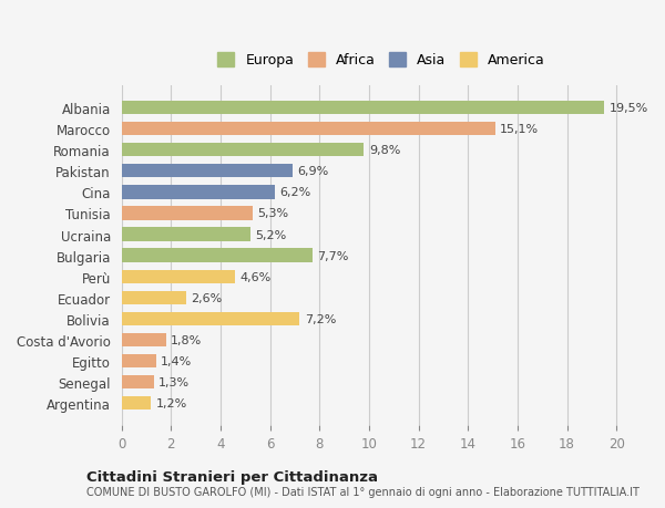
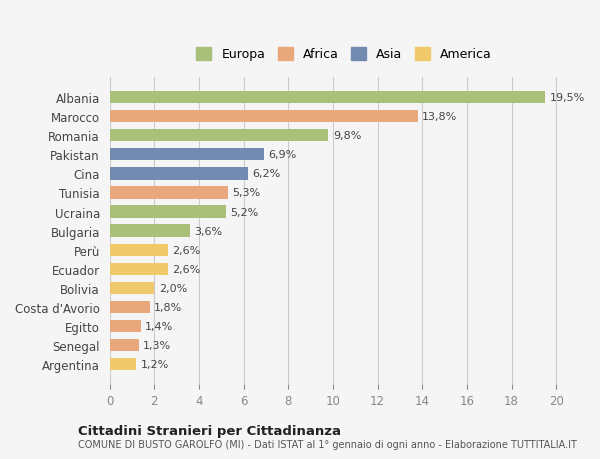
Marocco: 15,1% -> 13,8%
Bulgaria: 7,7% -> 3,6%
Perù: 4,6% -> 2,6%
Bolivia: 7,2% -> 2,0%
